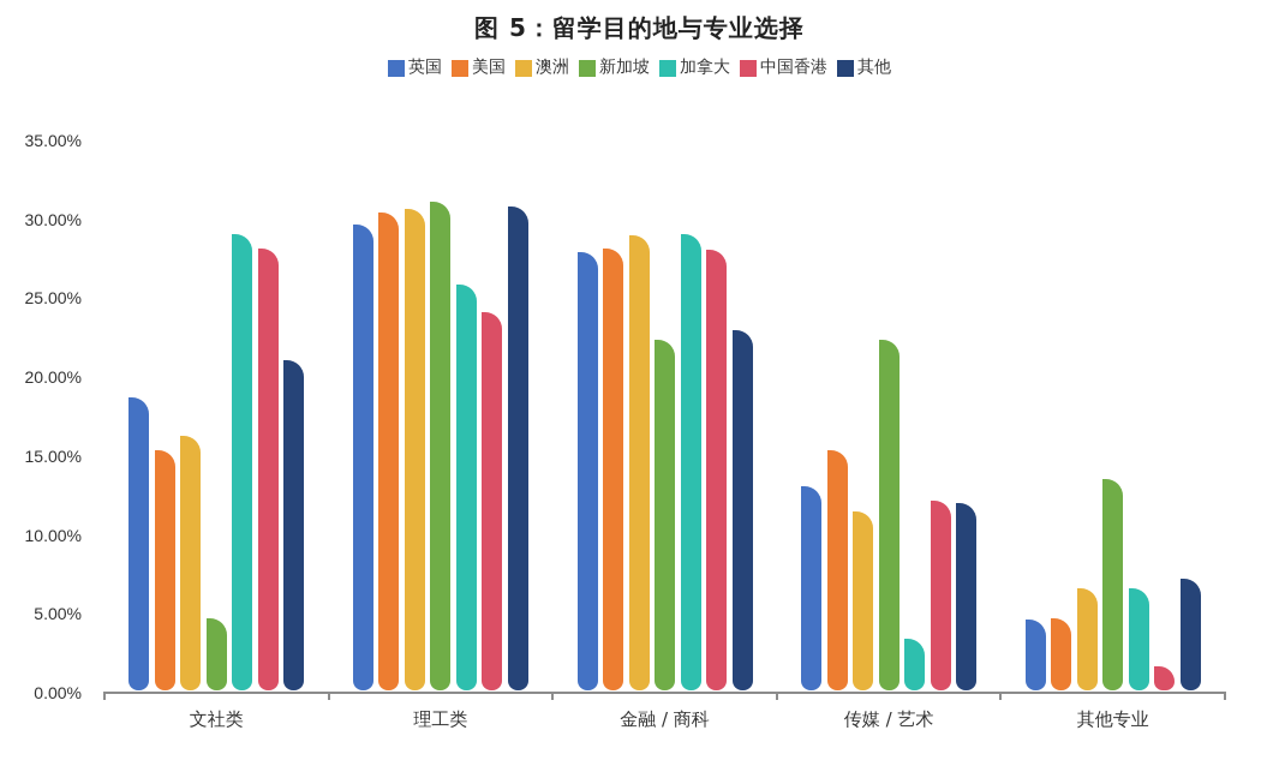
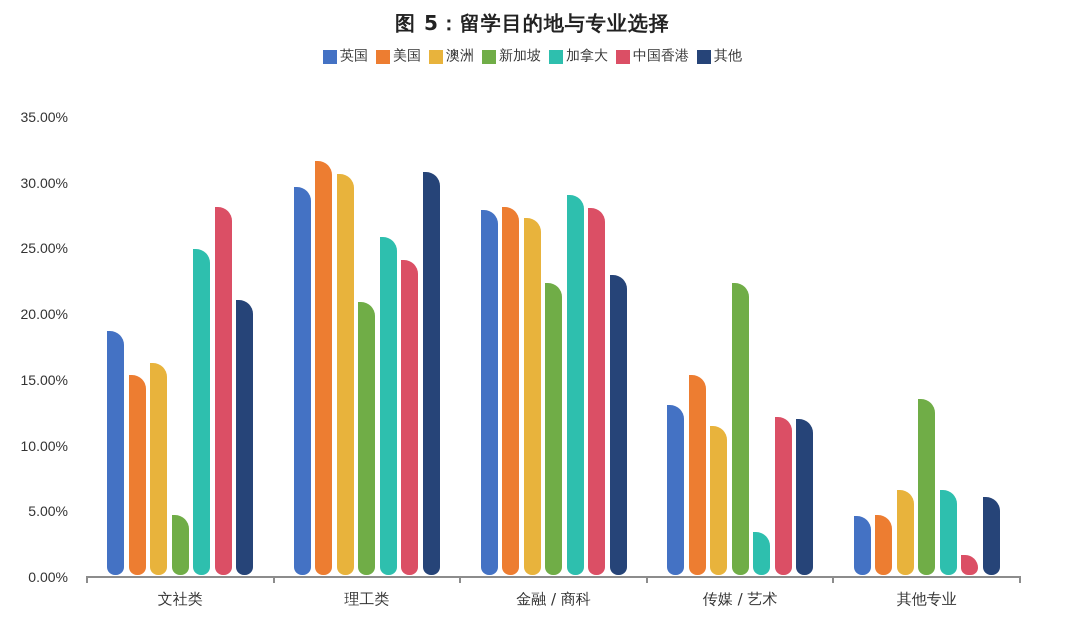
加拿大/文社类: 28.9% -> 24.8%
美国/理工类: 30.3% -> 31.5%
新加坡/理工类: 31.0% -> 20.8%
澳洲/金融 / 商科: 28.8% -> 27.2%
其他/其他专业: 7.1% -> 5.9%
